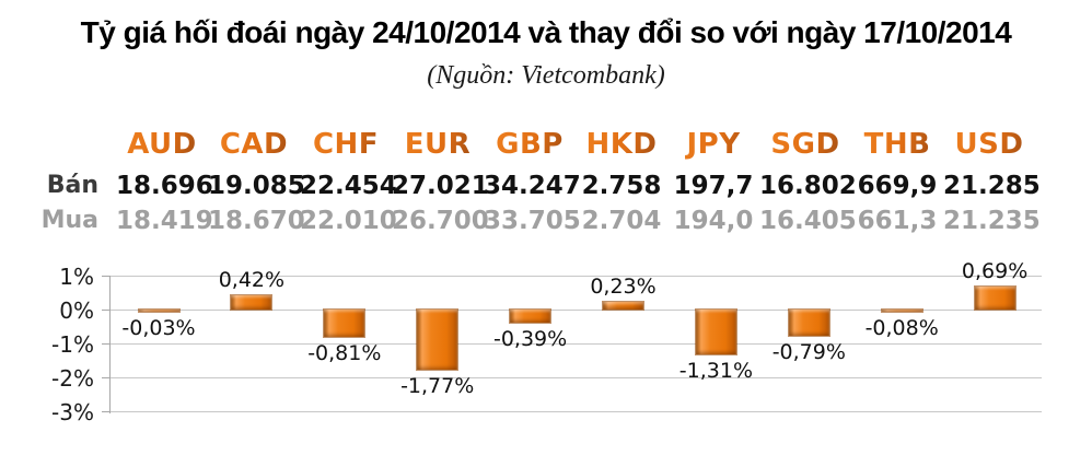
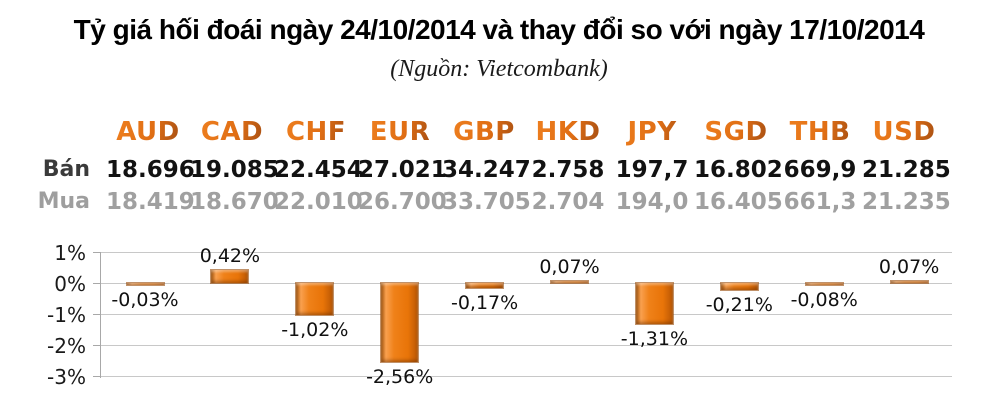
CHF: -0,81% -> -1,02%
EUR: -1,77% -> -2,56%
GBP: -0,39% -> -0,17%
HKD: 0,23% -> 0,07%
SGD: -0,79% -> -0,21%
USD: 0,69% -> 0,07%
